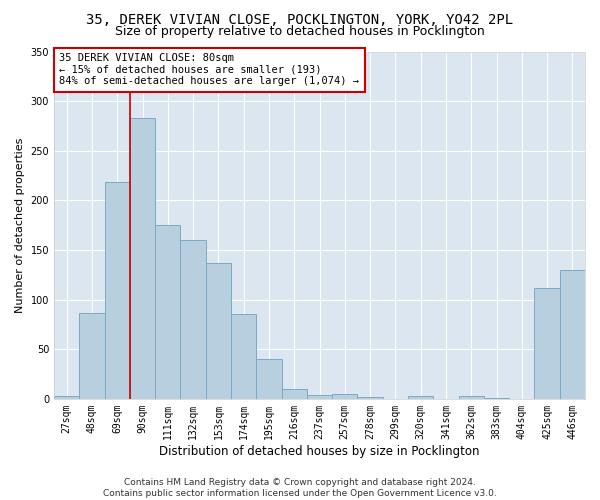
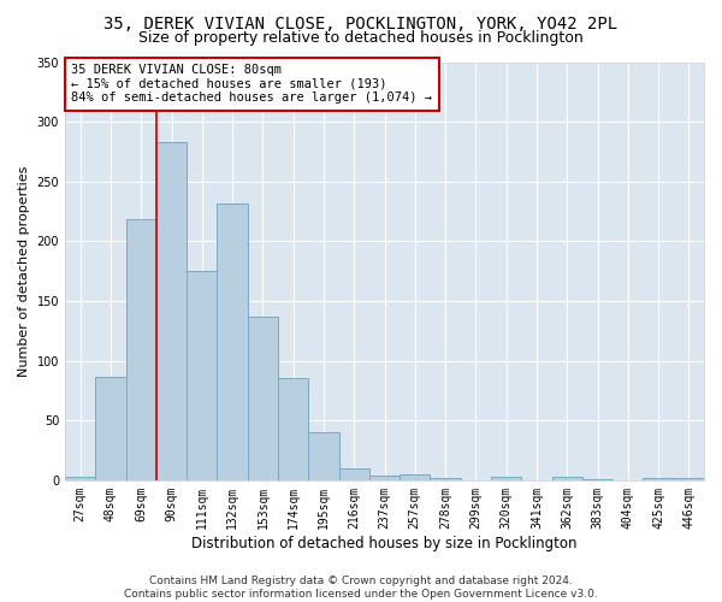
132sqm: 160 -> 232
425sqm: 112 -> 2
446sqm: 130 -> 2
